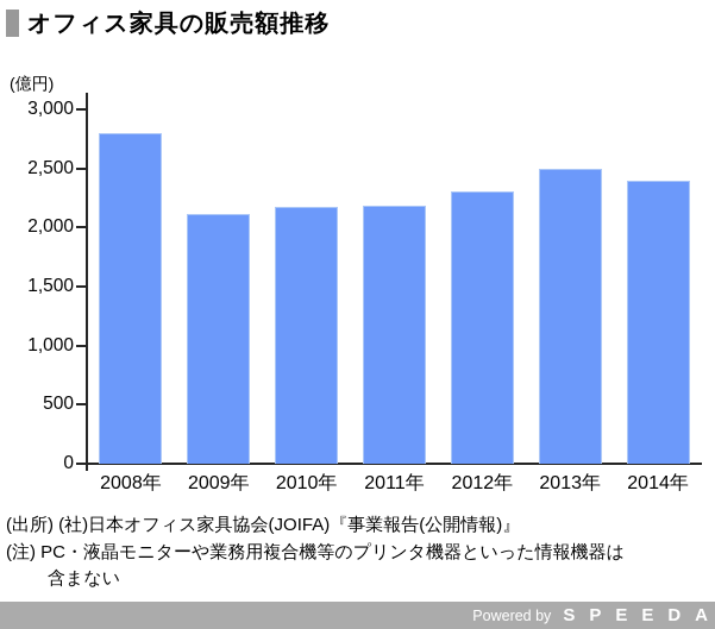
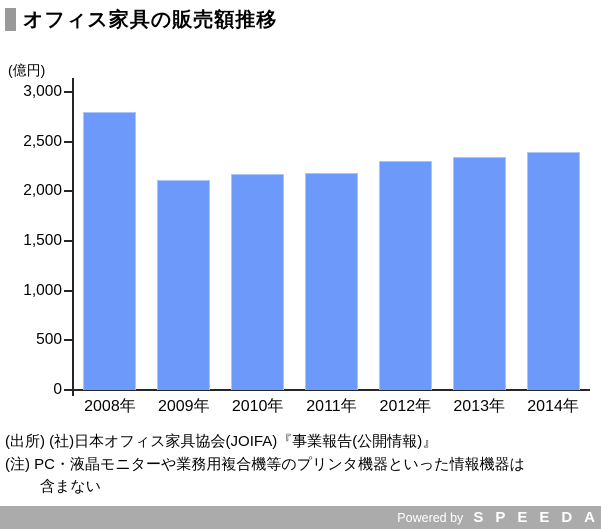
2013年: 2500 -> 2400
